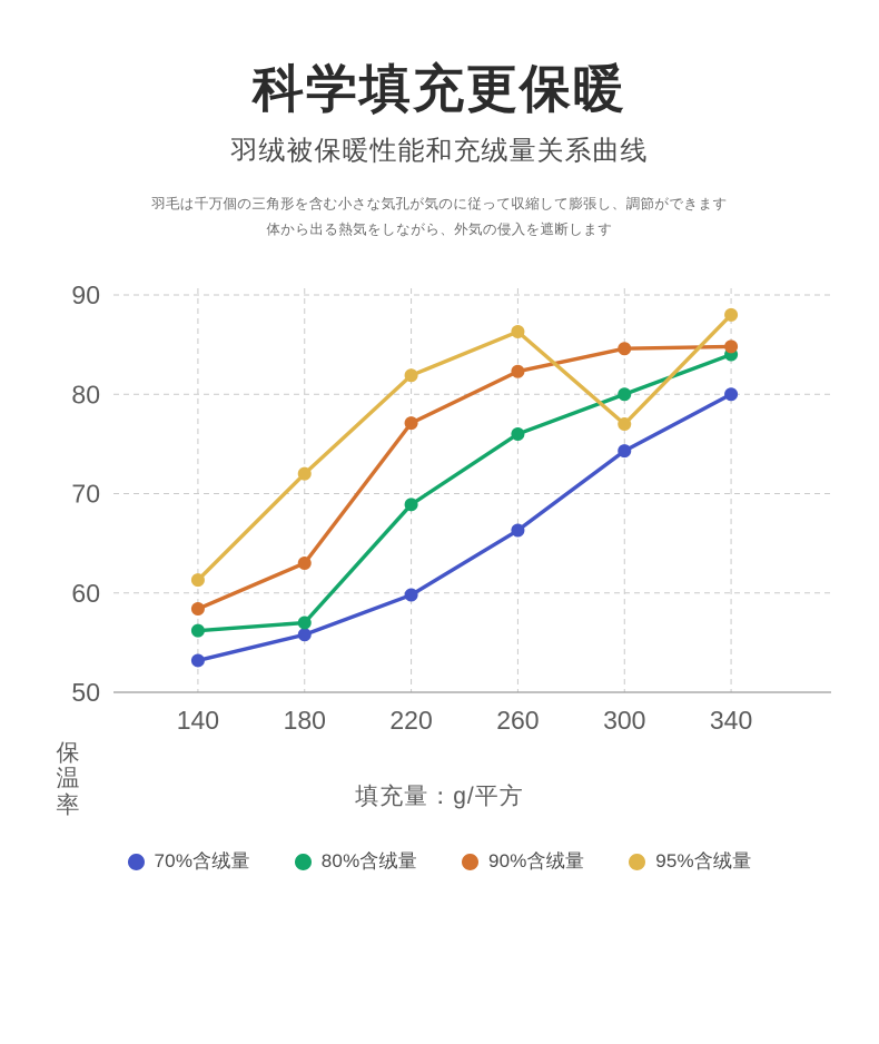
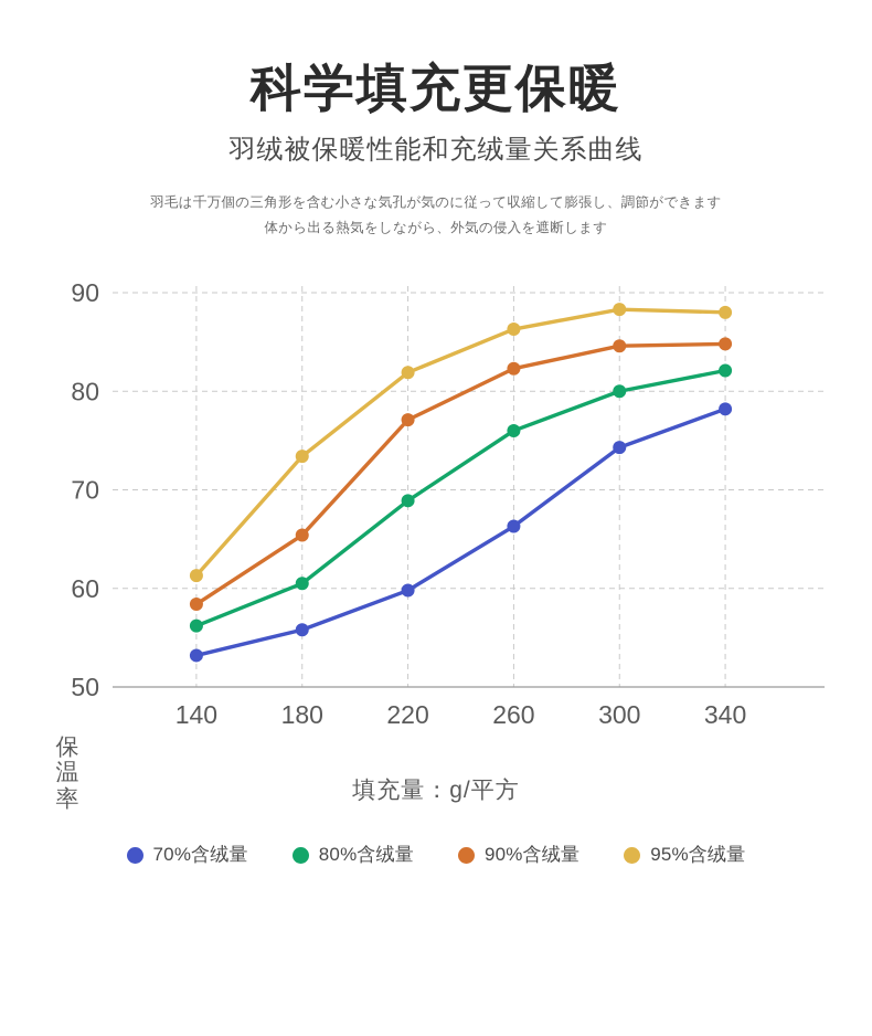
80%含绒量/180: 57 -> 60
90%含绒量/180: 63 -> 65
95%含绒量/180: 72 -> 73
95%含绒量/300: 77 -> 88
70%含绒量/340: 80 -> 78
80%含绒量/340: 84 -> 82
